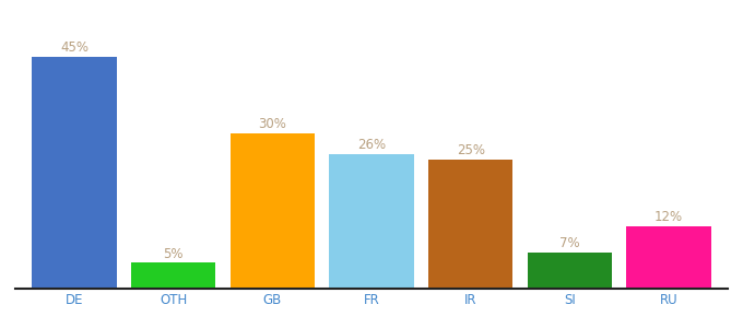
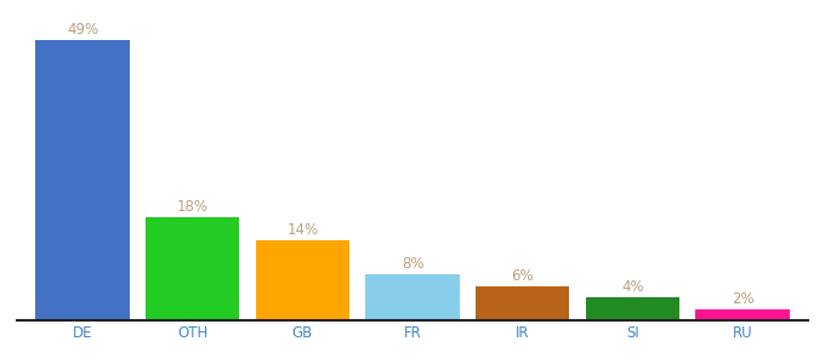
DE: 45% -> 49%
OTH: 5% -> 18%
GB: 30% -> 14%
FR: 26% -> 8%
IR: 25% -> 6%
SI: 7% -> 4%
RU: 12% -> 2%
